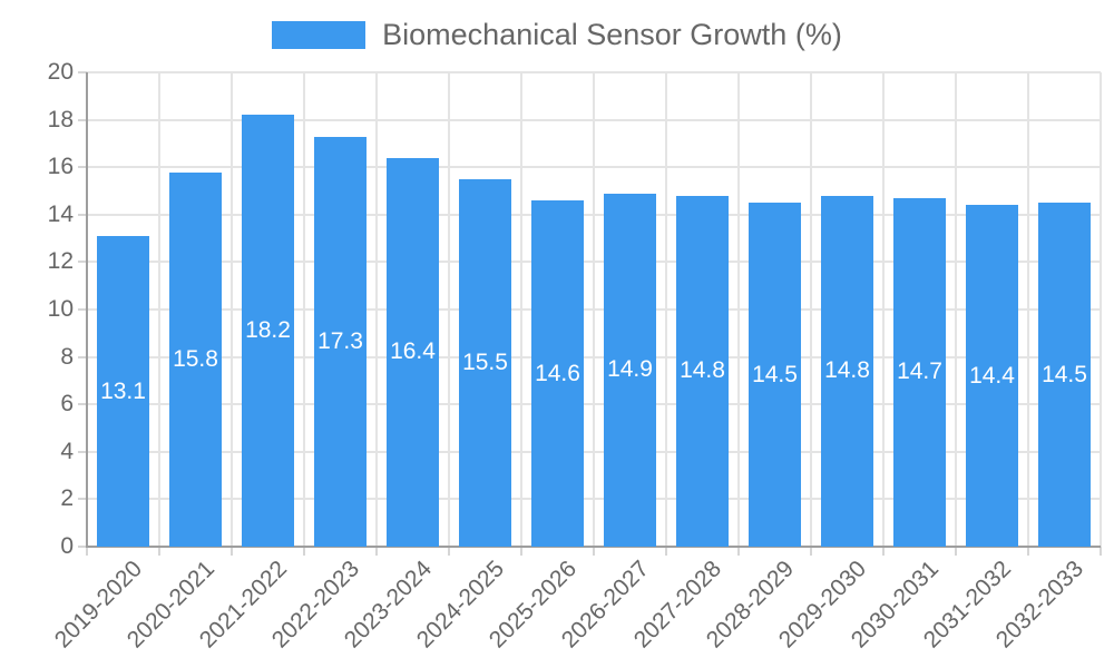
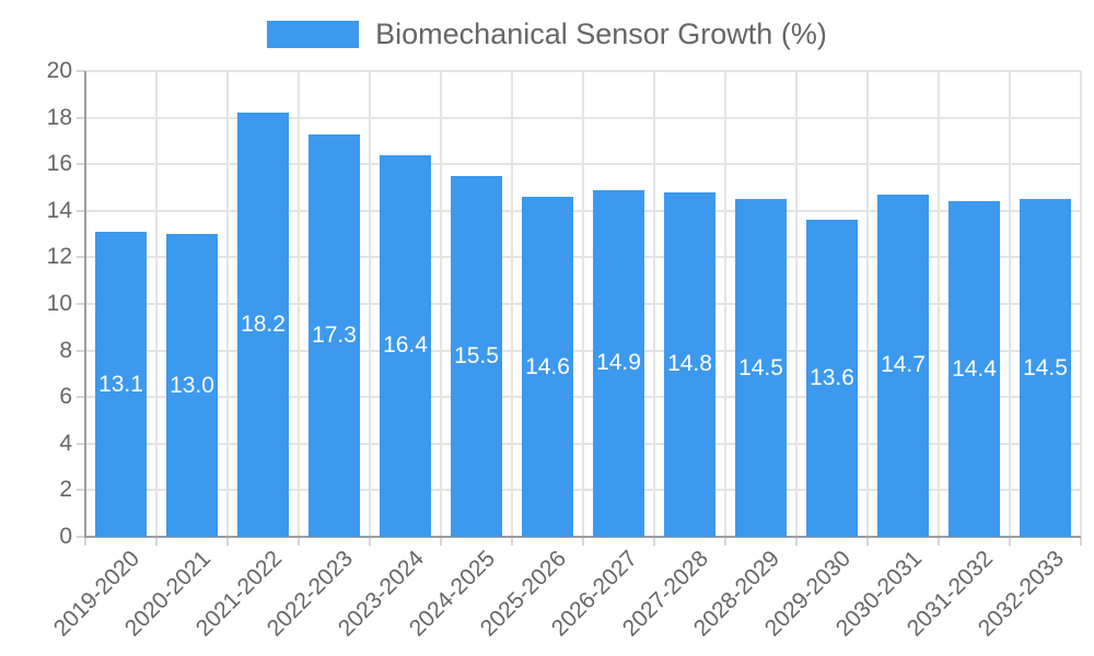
2020-2021: 15.8 -> 13.0
2029-2030: 14.8 -> 13.6
